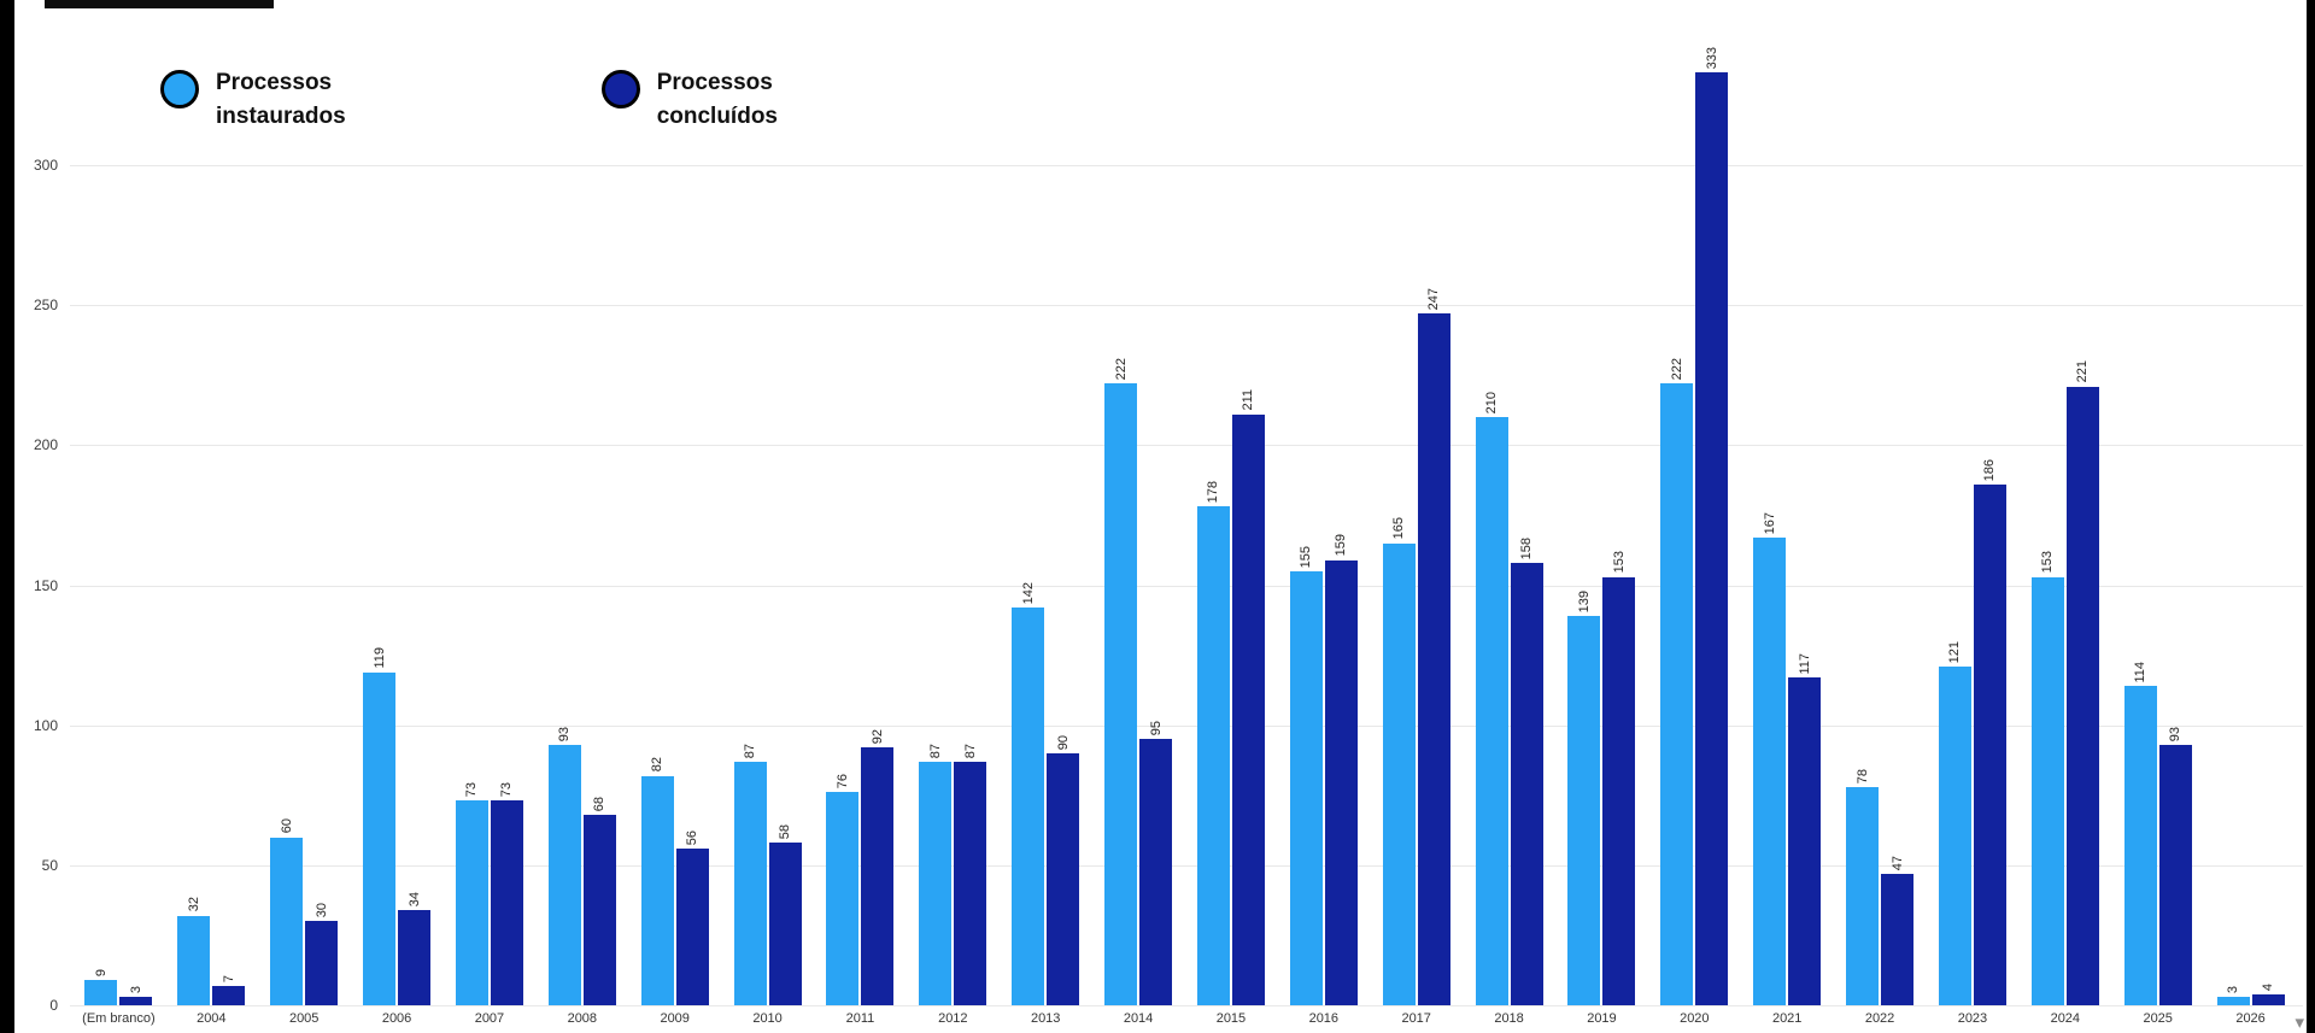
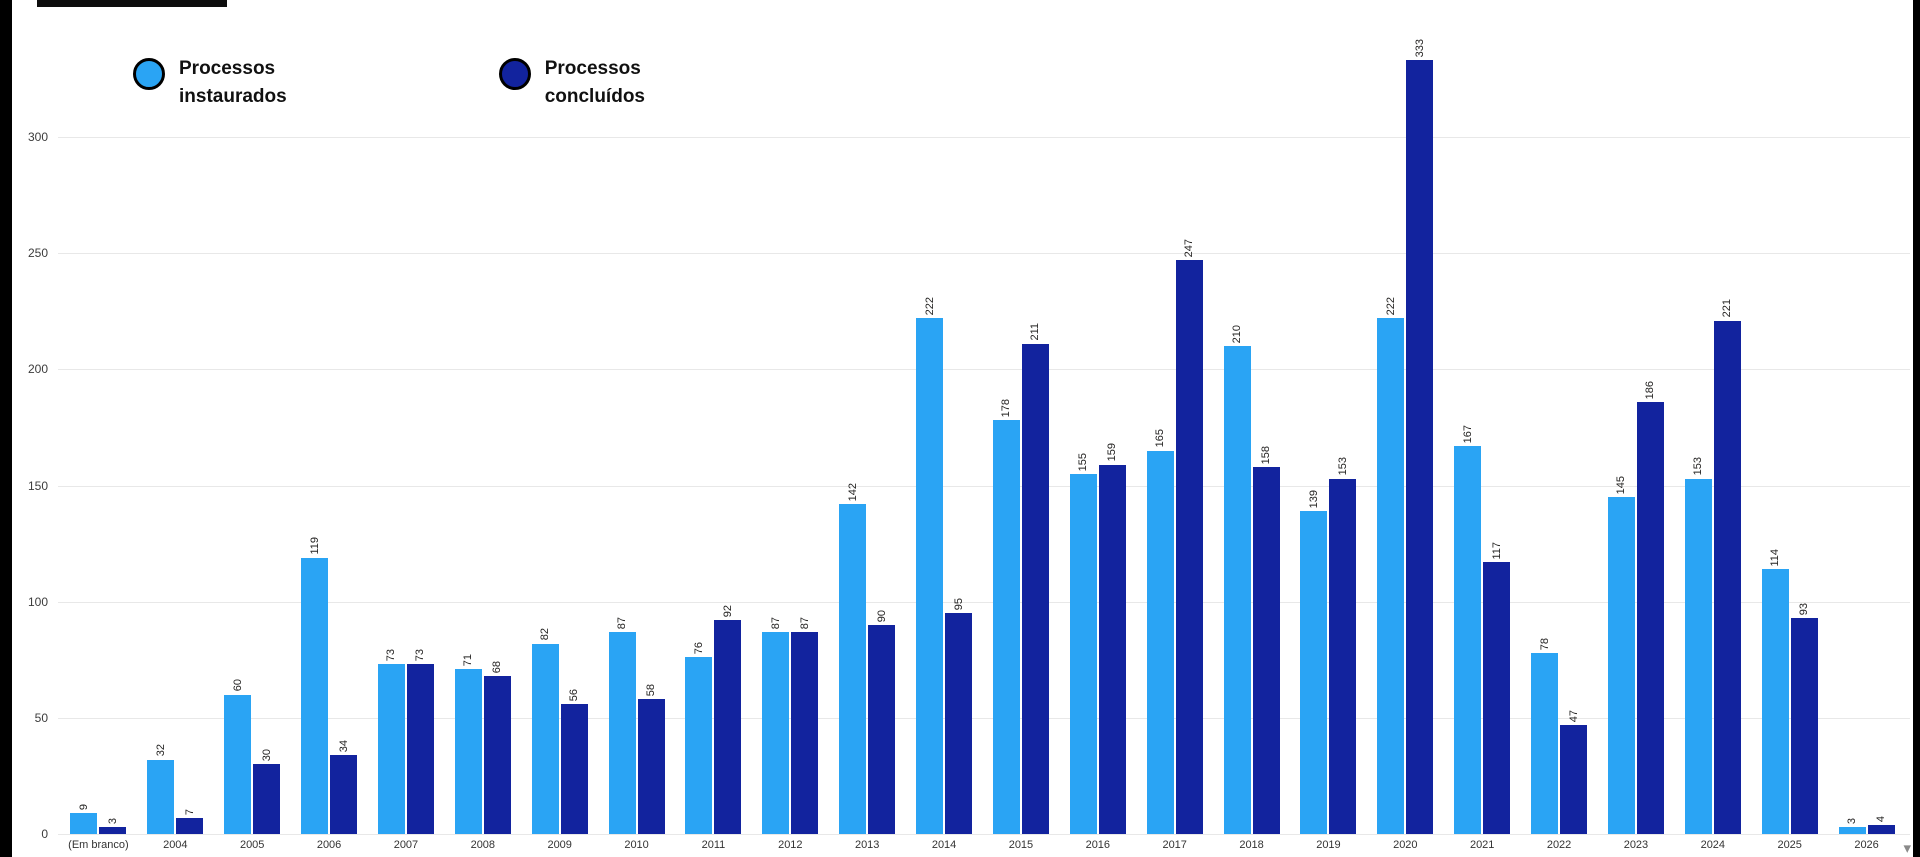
Processos instaurados/2008: 93 -> 71
Processos instaurados/2023: 121 -> 145
